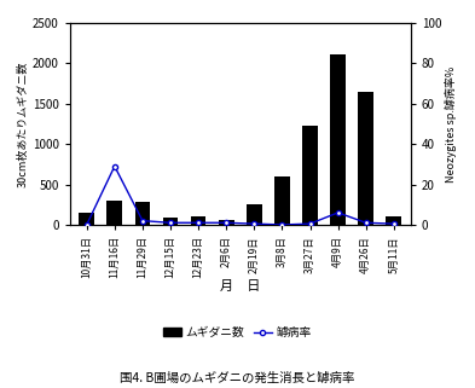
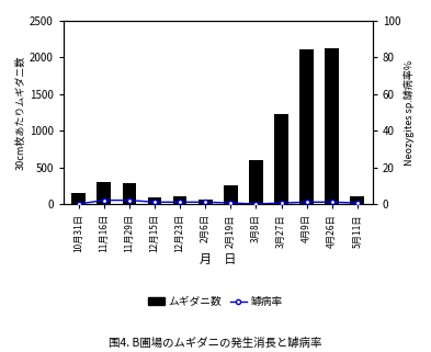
罅病率/11月16日: 29 -> 2
罅病率/4月9日: 6 -> 1
ムギダニ数/4月26日: 1640 -> 2130
